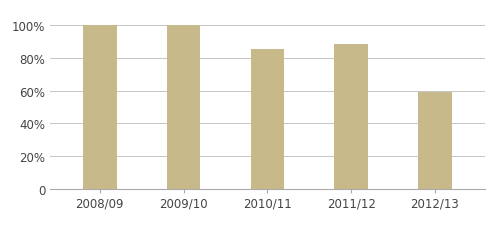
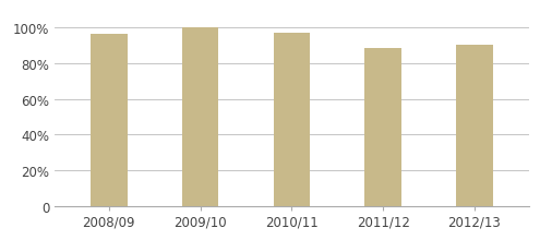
2008/09: 100% -> 96%
2010/11: 85% -> 97%
2012/13: 59% -> 90%
